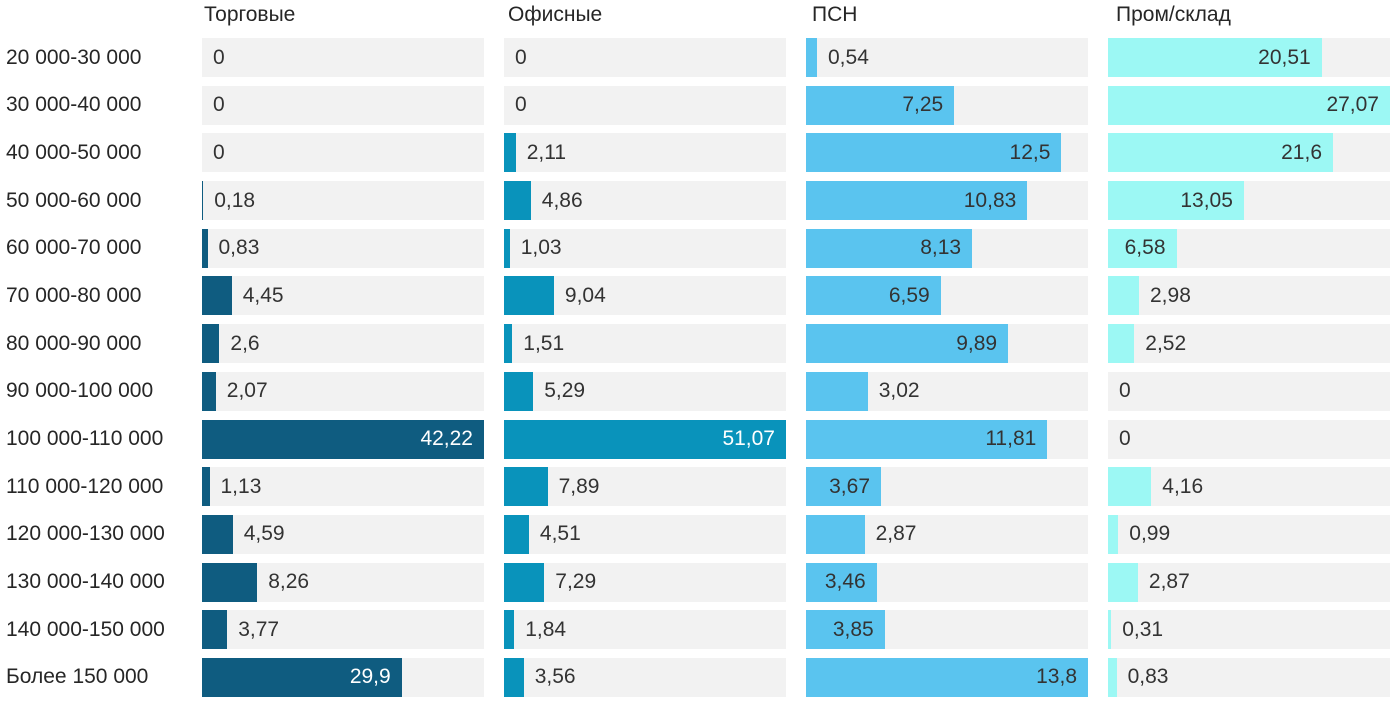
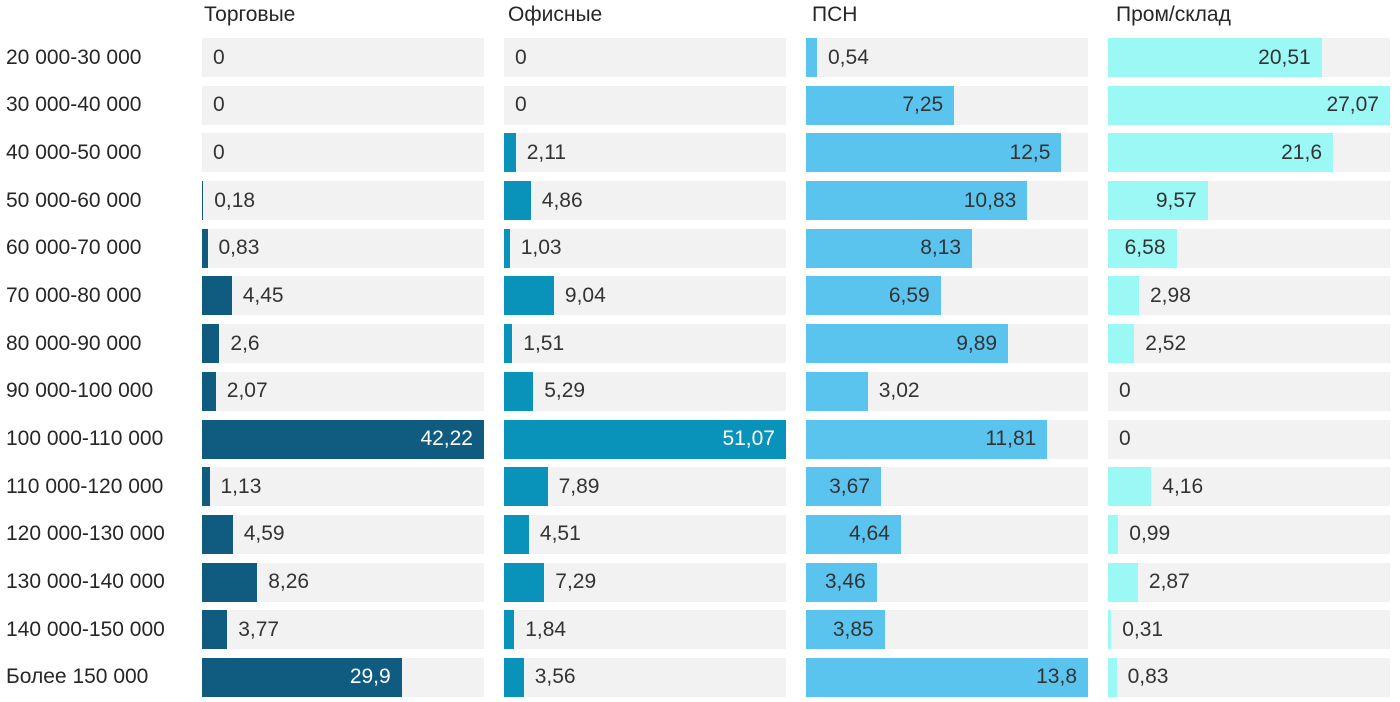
Пром/склад/50 000-60 000: 13,05 -> 9,57
ПСН/120 000-130 000: 2,87 -> 4,64
